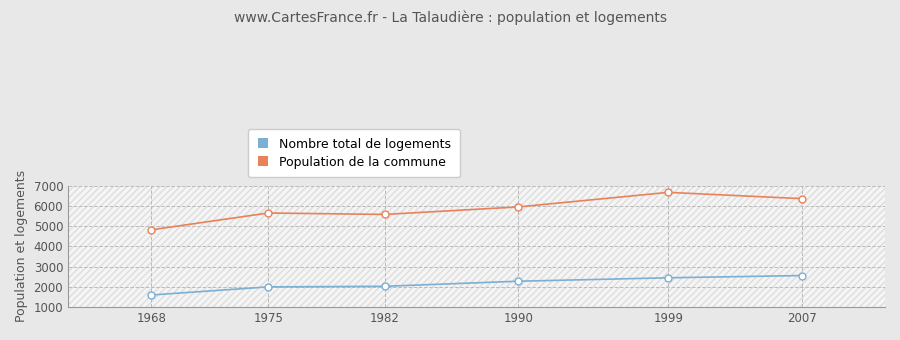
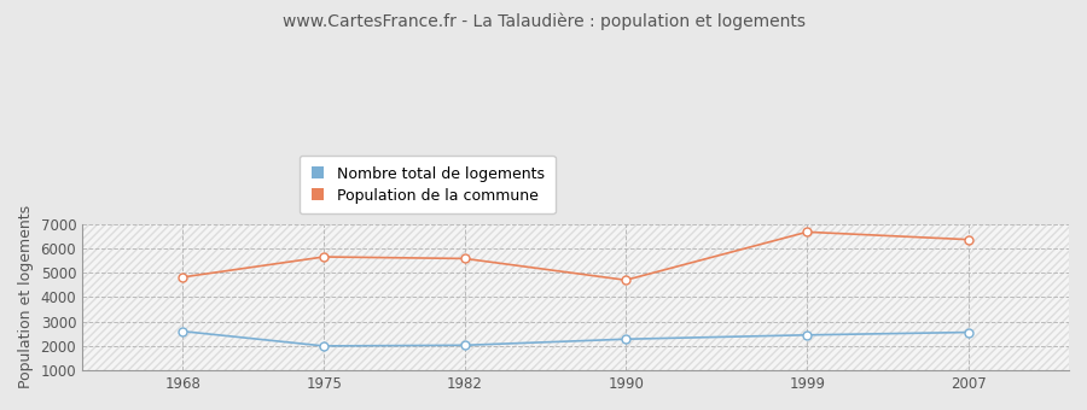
Nombre total de logements/1968: 1600 -> 2600
Population de la commune/1990: 5950 -> 4700
